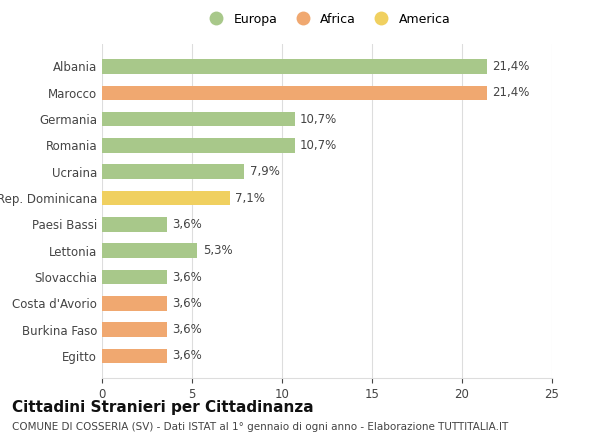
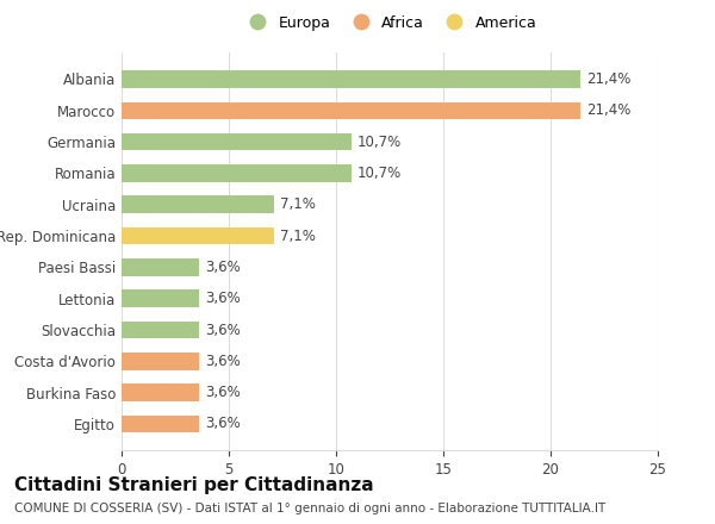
Ucraina: 7,9% -> 7,1%
Lettonia: 5,3% -> 3,6%
